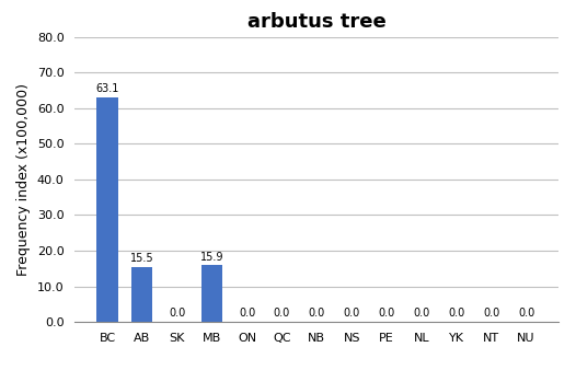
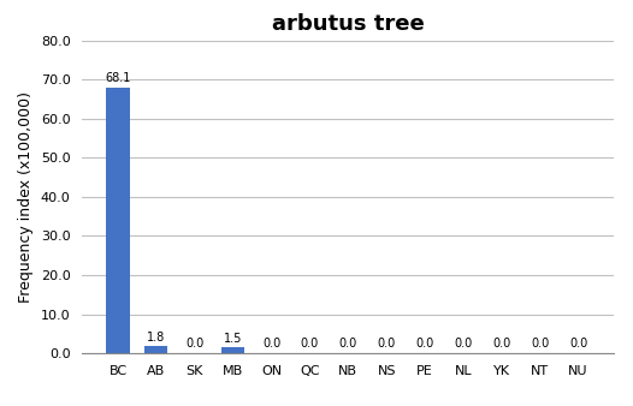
BC: 63.1 -> 68.1
AB: 15.5 -> 1.8
MB: 15.9 -> 1.5
